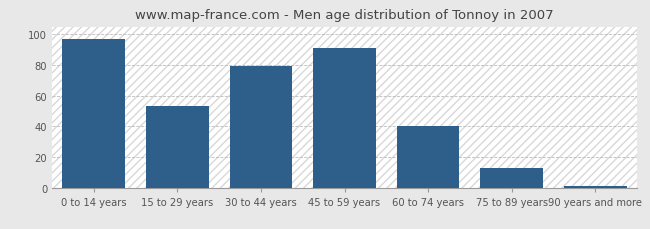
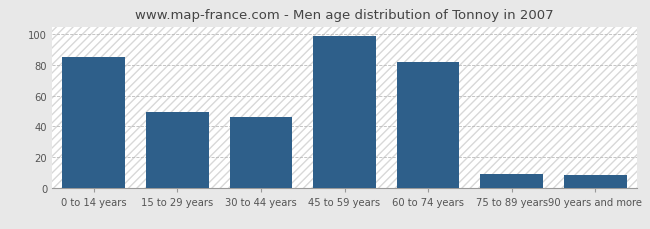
0 to 14 years: 97 -> 85
15 to 29 years: 53 -> 49
30 to 44 years: 79 -> 46
45 to 59 years: 91 -> 99
60 to 74 years: 40 -> 82
75 to 89 years: 13 -> 9
90 years and more: 1 -> 8
